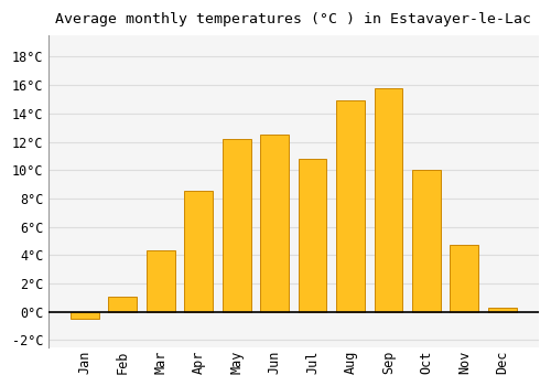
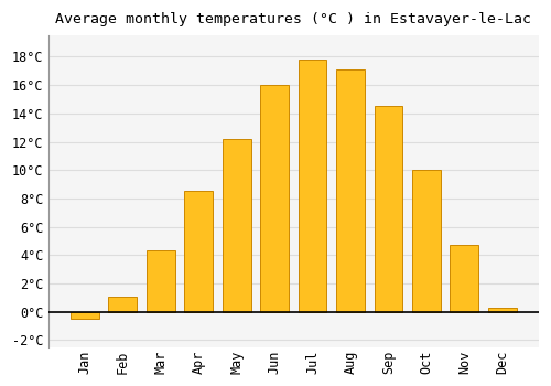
Jun: 12.5°C -> 16.0°C
Jul: 10.8°C -> 17.8°C
Aug: 14.9°C -> 17.1°C
Sep: 15.8°C -> 14.5°C
